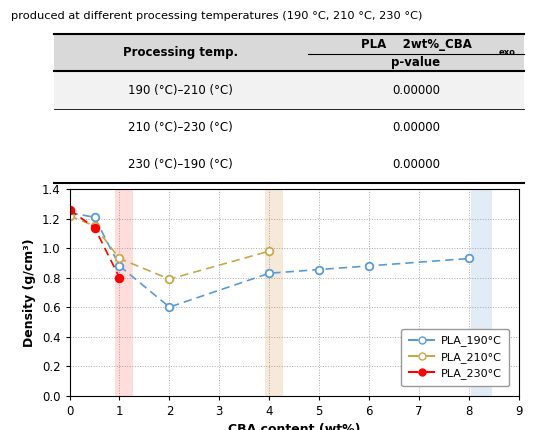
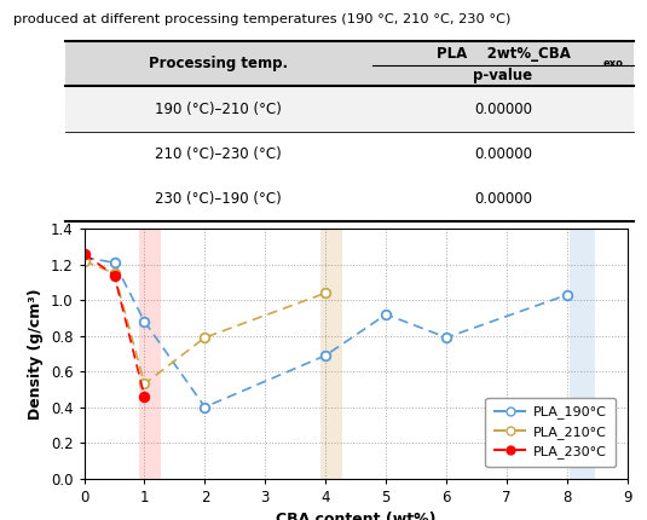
PLA_210°C/1: 0.93 -> 0.53
PLA_230°C/1: 0.80 -> 0.46
PLA_190°C/2: 0.60 -> 0.40
PLA_190°C/4: 0.83 -> 0.69
PLA_210°C/4: 0.98 -> 1.04
PLA_190°C/5: 0.85 -> 0.92
PLA_190°C/6: 0.88 -> 0.79
PLA_190°C/8: 0.93 -> 1.03
